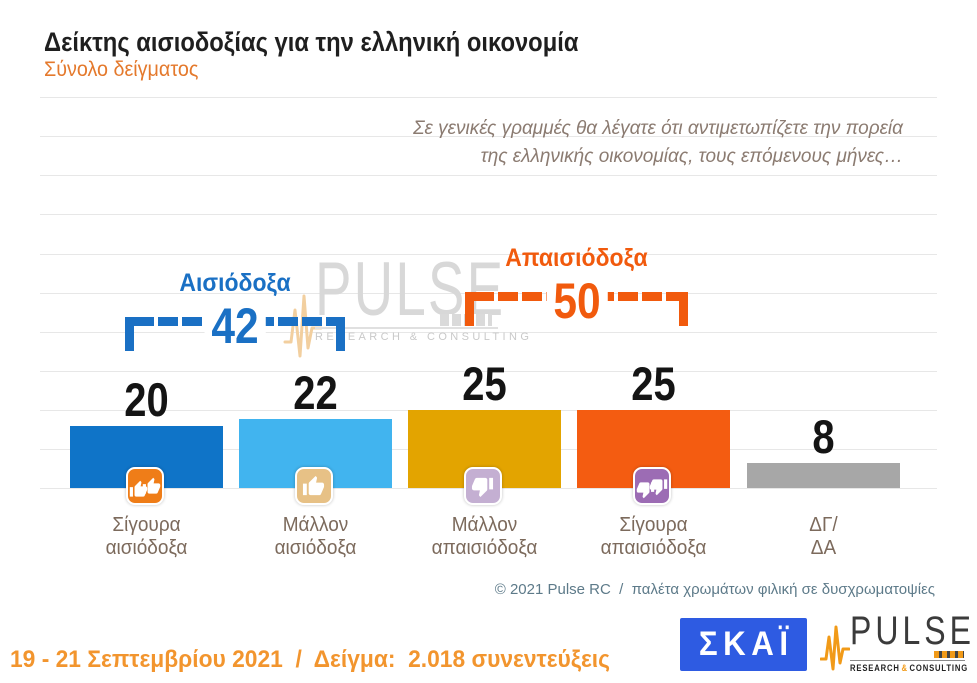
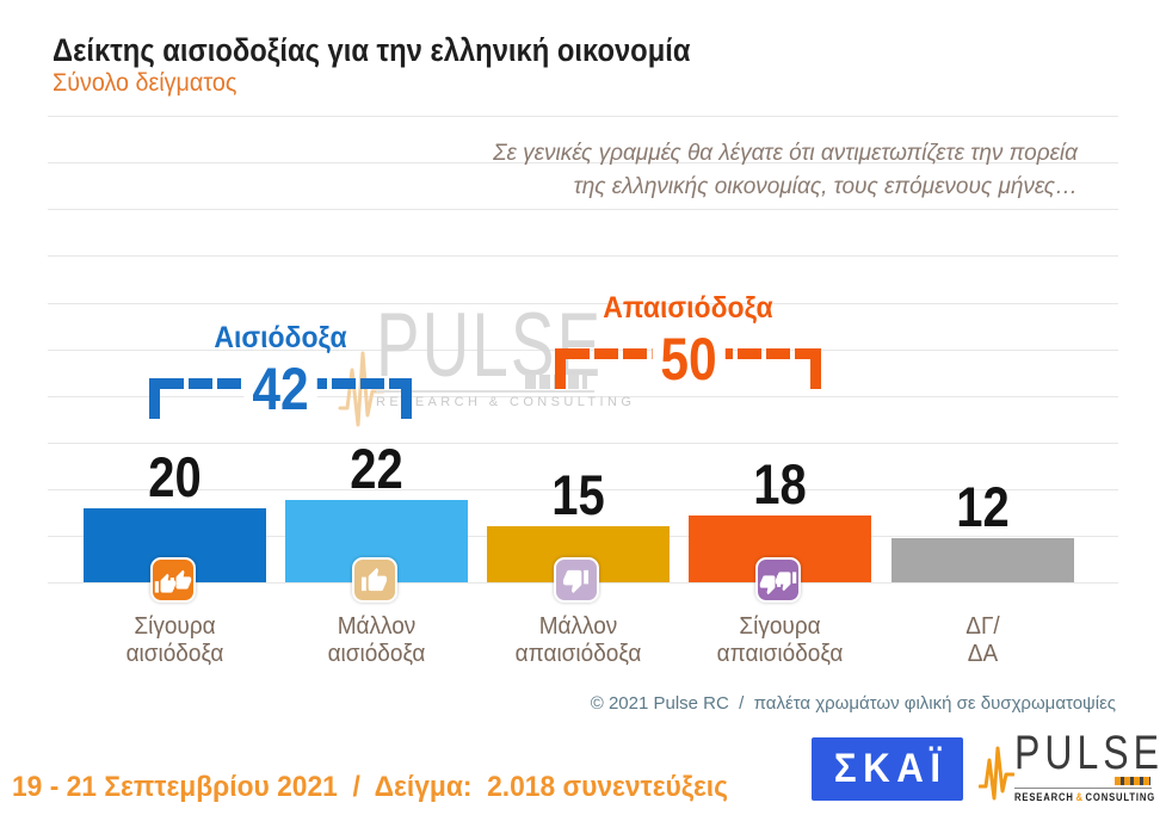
Μάλλον απαισιόδοξα: 25 -> 15
Σίγουρα απαισιόδοξα: 25 -> 18
ΔΓ/ΔΑ: 8 -> 12
